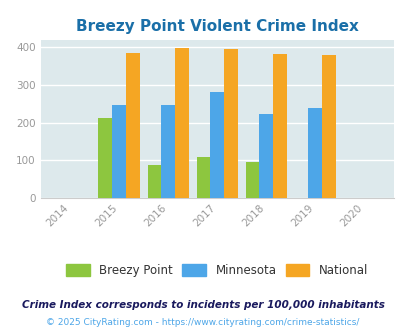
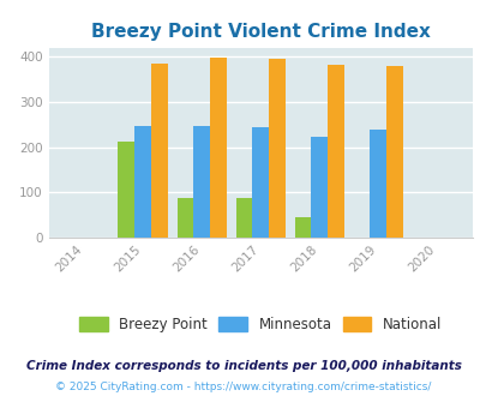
Breezy Point/2017: 110 -> 87
Minnesota/2017: 280 -> 243
Breezy Point/2018: 95 -> 45
